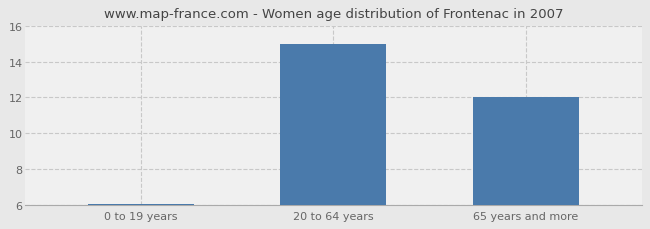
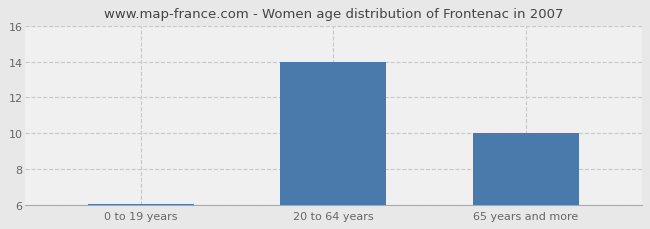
20 to 64 years: 15.0 -> 14.0
65 years and more: 12.0 -> 10.0
